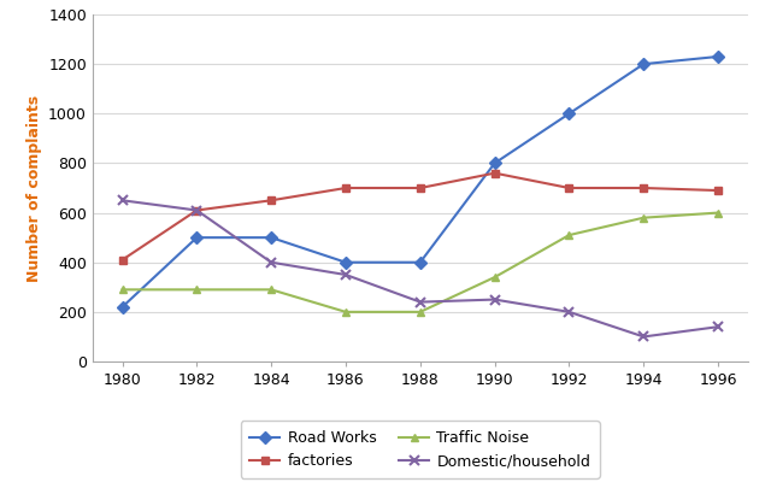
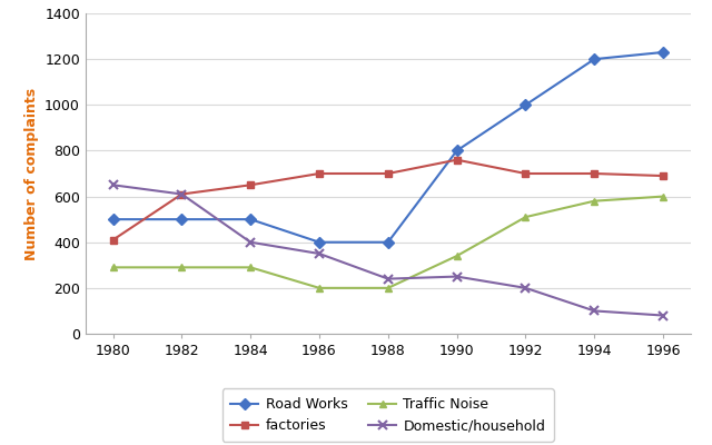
Road Works/1980: 220 -> 500
Domestic/household/1996: 140 -> 80
